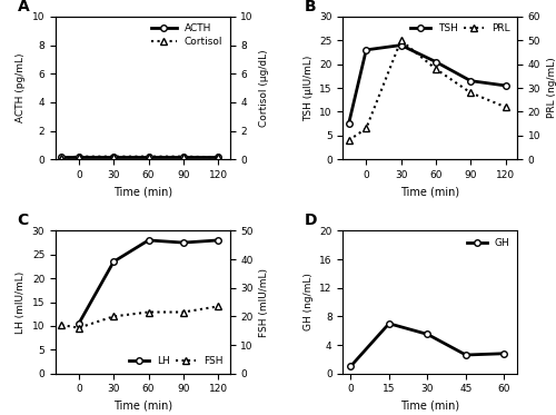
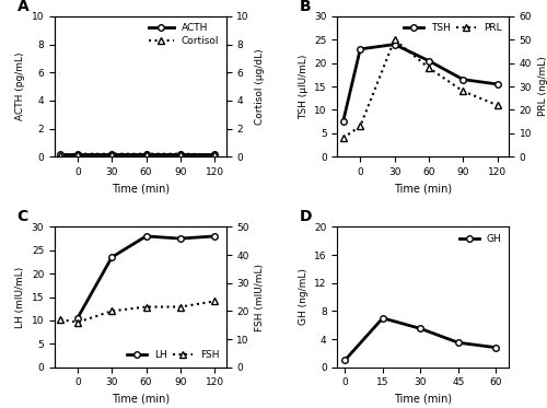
45: 2.6 -> 3.5
